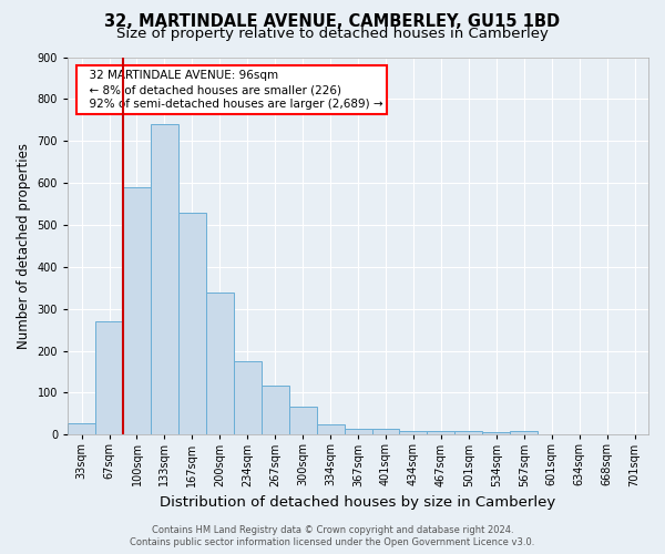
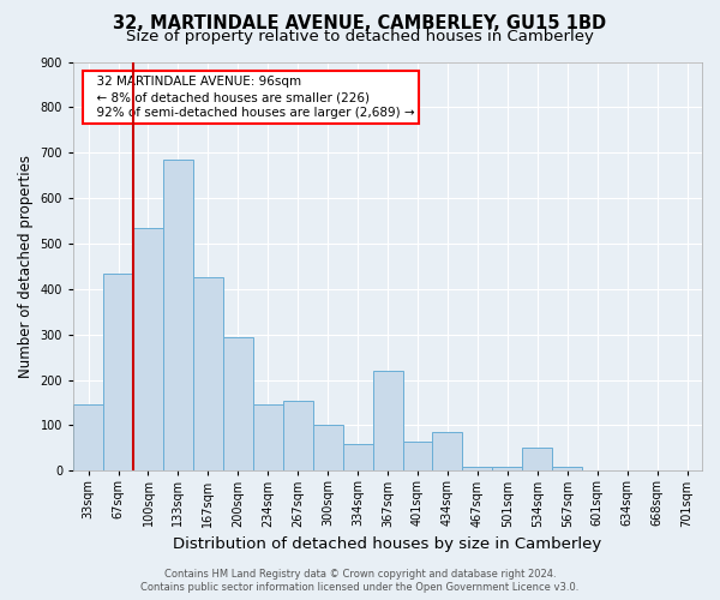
33sqm: 27 -> 145
67sqm: 270 -> 435
100sqm: 590 -> 535
133sqm: 740 -> 685
167sqm: 530 -> 425
200sqm: 340 -> 295
234sqm: 175 -> 145
267sqm: 118 -> 155
300sqm: 68 -> 100
334sqm: 25 -> 60
367sqm: 15 -> 220
401sqm: 13 -> 65
434sqm: 10 -> 85
534sqm: 6 -> 50
